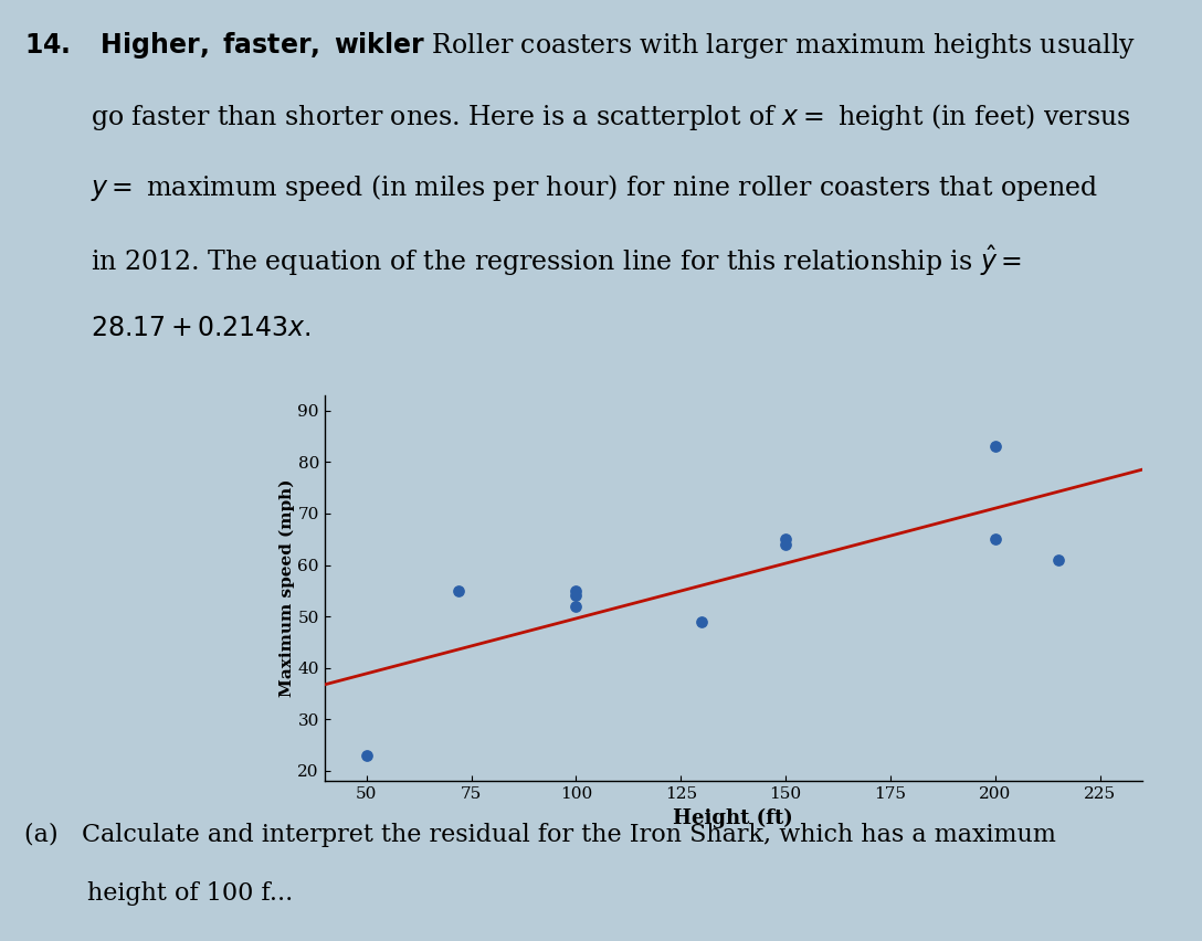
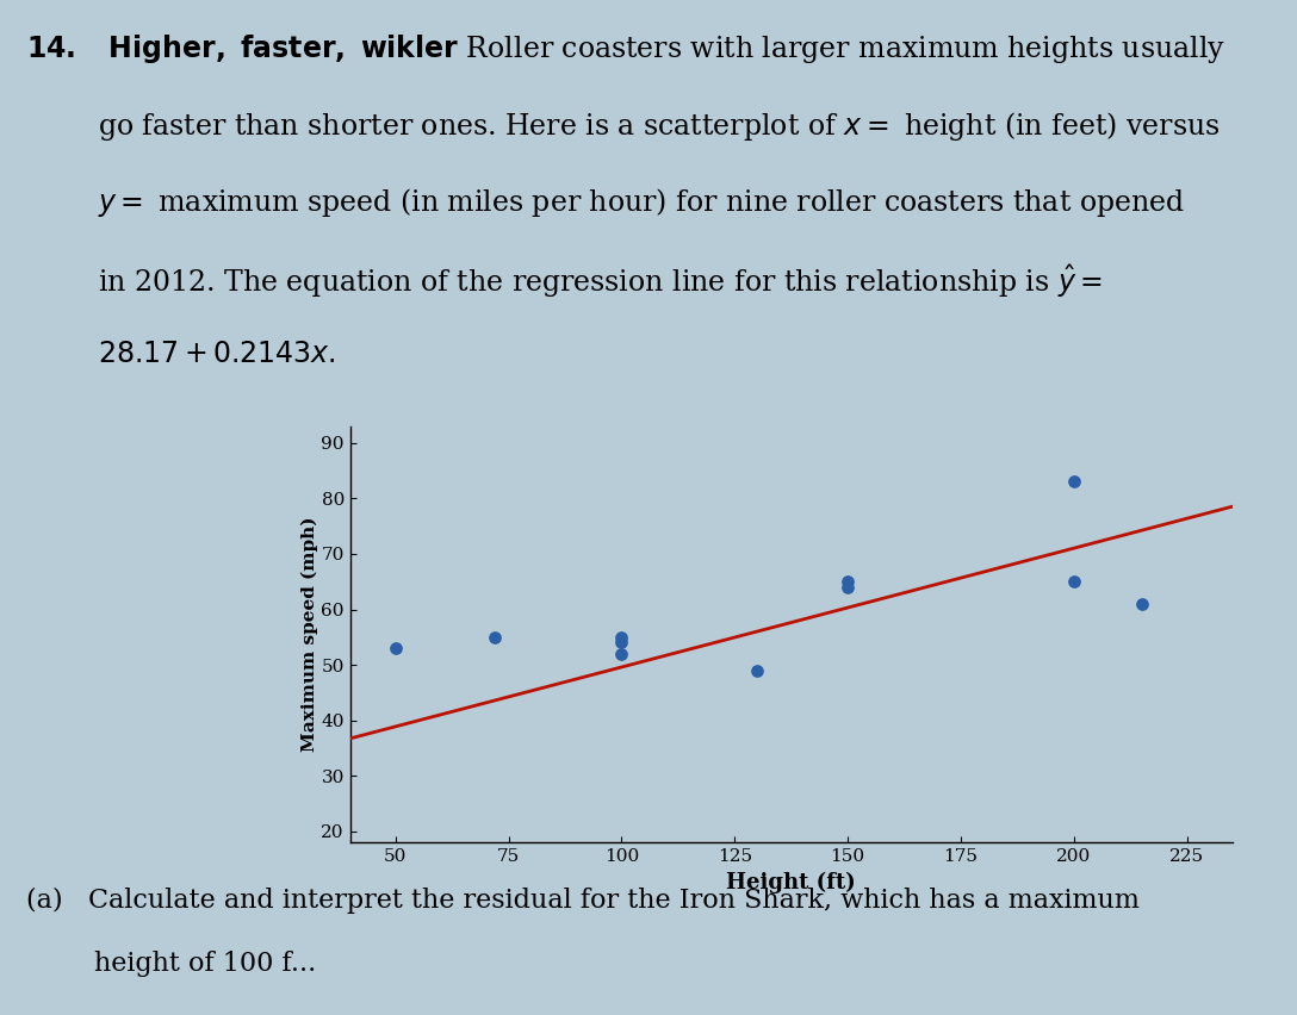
50: 23 -> 53
